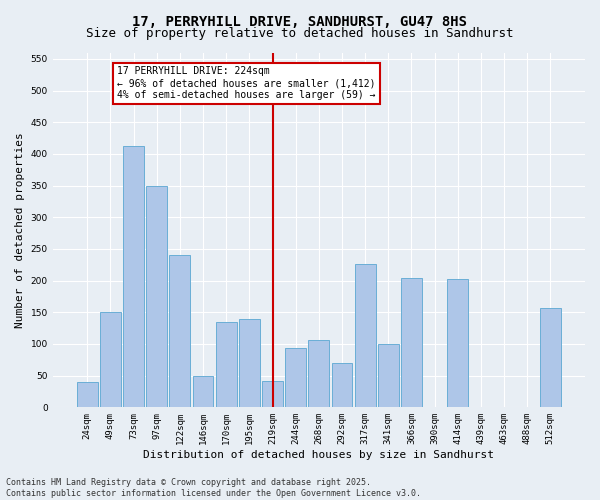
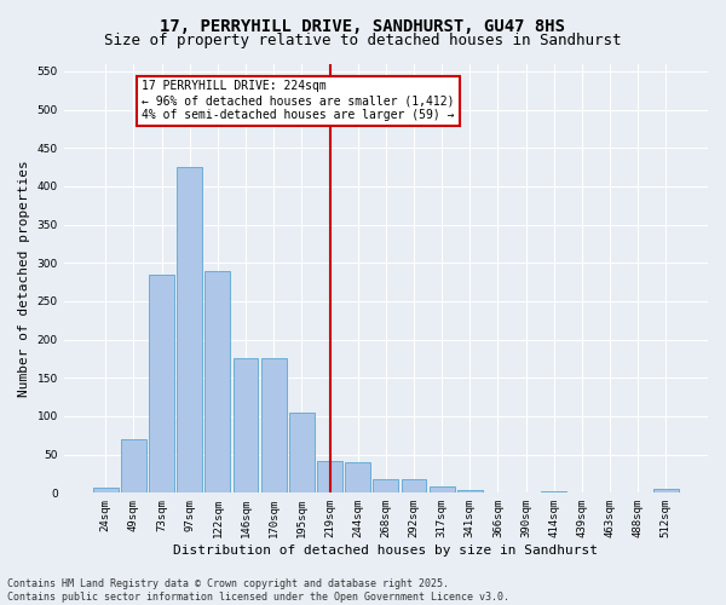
24sqm: 40 -> 7
49sqm: 150 -> 70
73sqm: 412 -> 285
97sqm: 350 -> 425
122sqm: 240 -> 290
146sqm: 50 -> 175
170sqm: 134 -> 175
195sqm: 140 -> 105
244sqm: 94 -> 40
268sqm: 106 -> 18
292sqm: 70 -> 18
317sqm: 226 -> 8
341sqm: 100 -> 3
366sqm: 204 -> 1
414sqm: 202 -> 2
512sqm: 156 -> 5
